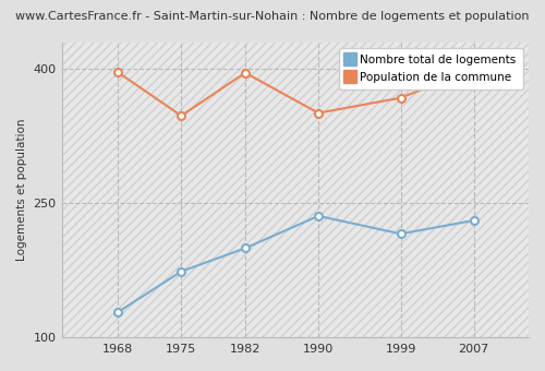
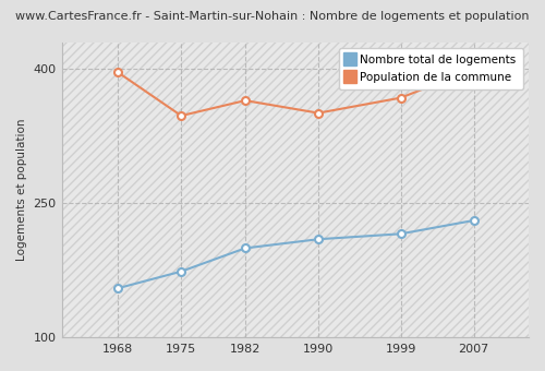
Nombre total de logements/1968: 128 -> 155
Population de la commune/1982: 396 -> 365
Nombre total de logements/1990: 236 -> 210
